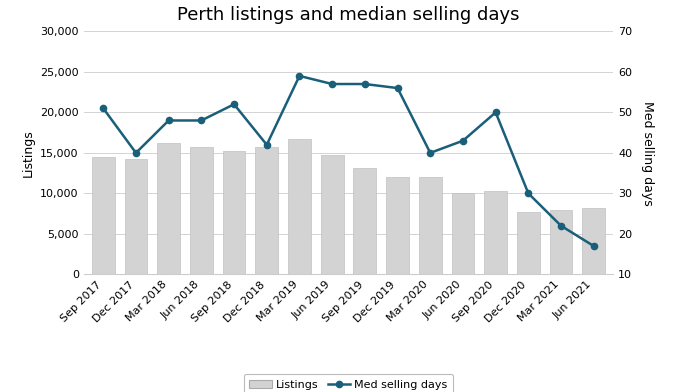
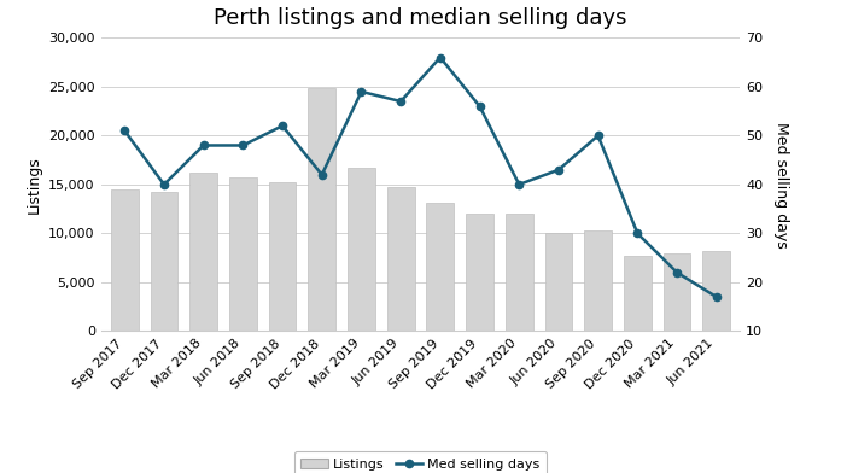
Listings/Dec 2018: 15,700 -> 24,800
Med selling days/Sep 2019: 57 -> 66
